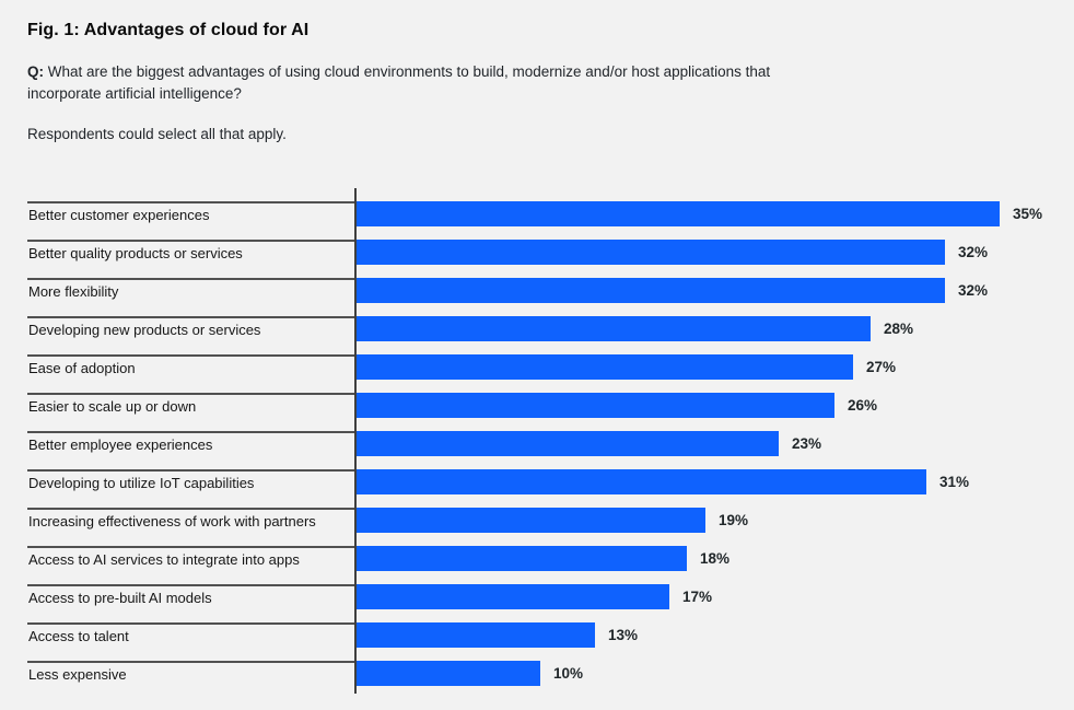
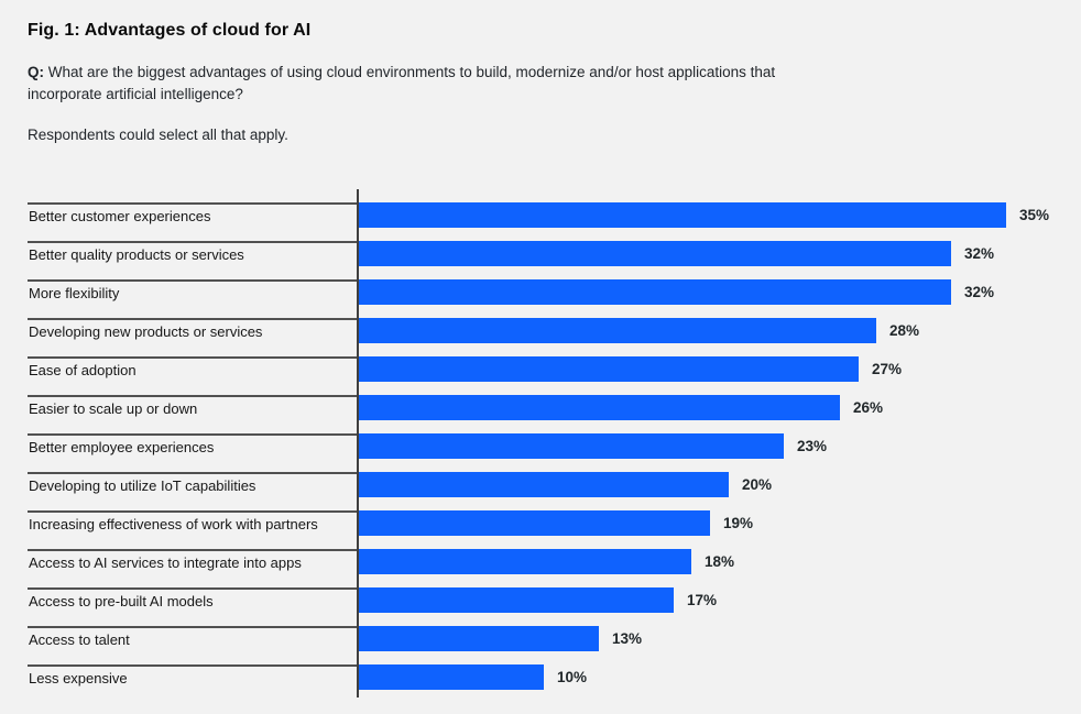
Developing to utilize IoT capabilities: 31% -> 20%
